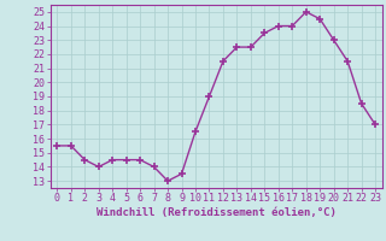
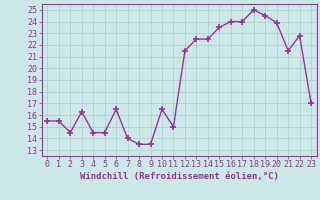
3: 14.0 -> 16.3
6: 14.5 -> 16.5
8: 13.0 -> 13.5
11: 19.0 -> 15.0
20: 23.0 -> 23.9
22: 18.5 -> 22.8
